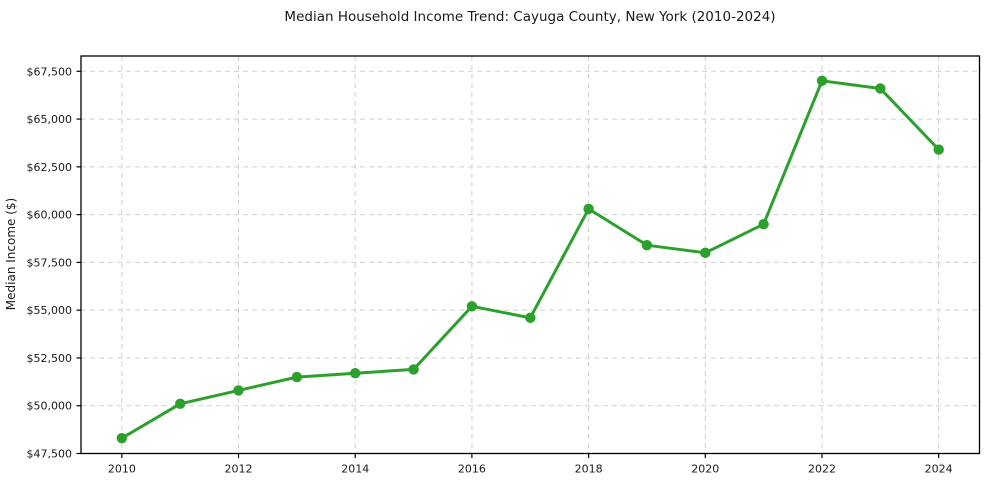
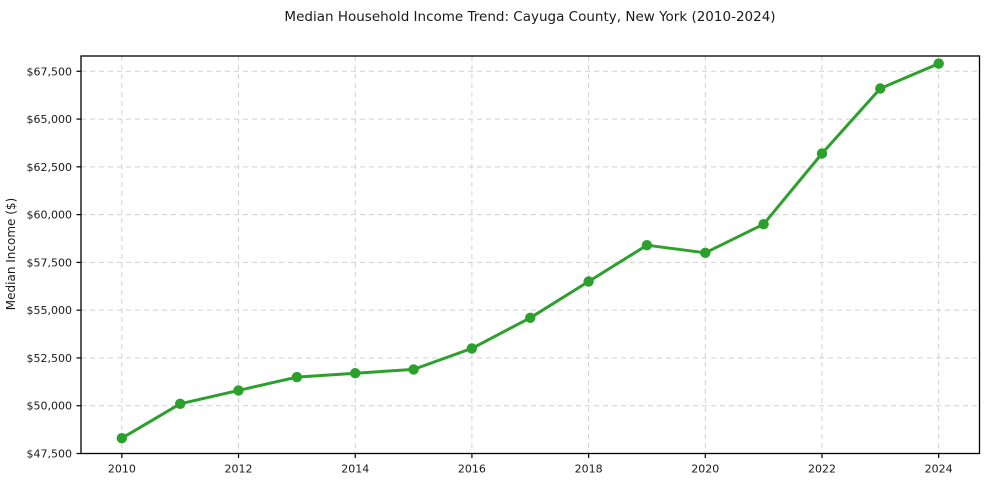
2016: $55200 -> $53000
2018: $60300 -> $56500
2022: $67000 -> $63200
2024: $63400 -> $67900
